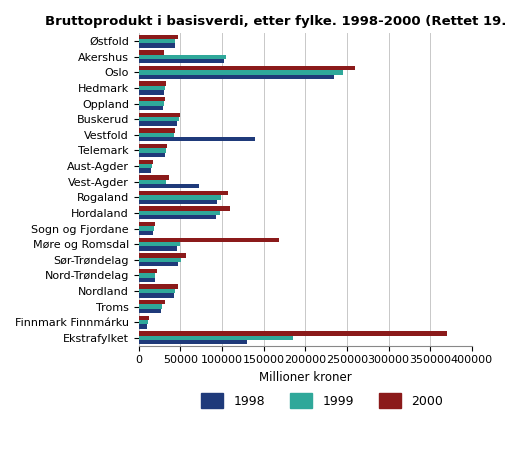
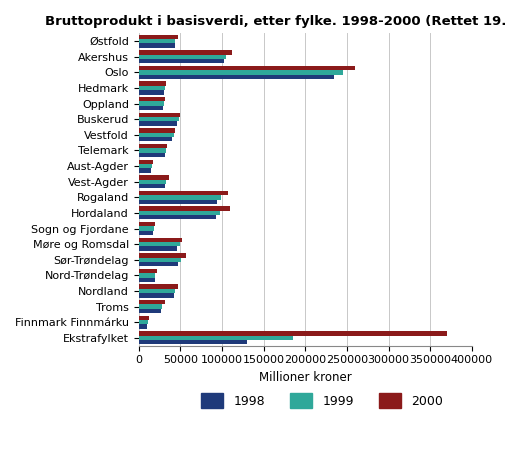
2000/Akershus: 30000 -> 112000
1998/Vestfold: 140000 -> 40000
1998/Vest-Agder: 72000 -> 31000
2000/Møre og Romsdal: 168000 -> 52000
